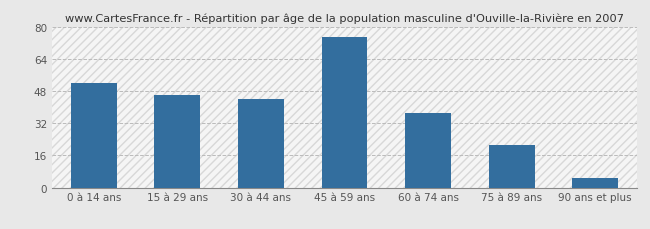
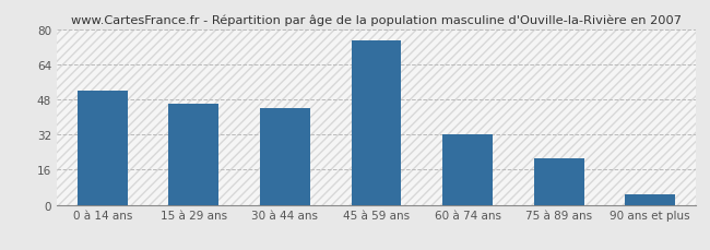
60 à 74 ans: 37 -> 32
